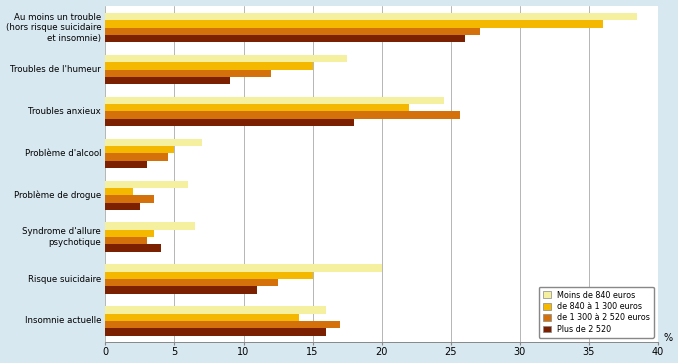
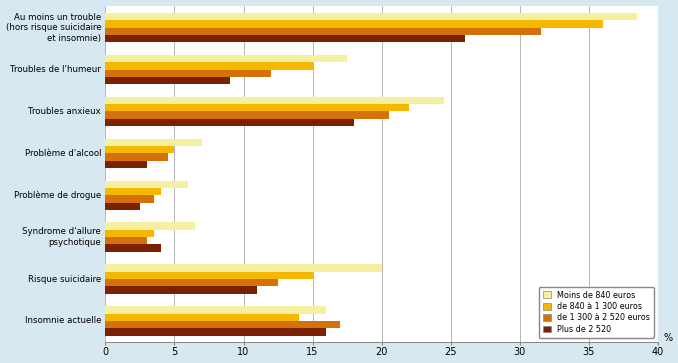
de 1 300 à 2 520 euros/Au moins un trouble (hors risque suicidaire et insomnie): 27.1 -> 31.5
de 1 300 à 2 520 euros/Troubles anxieux: 25.7 -> 20.5
de 840 à 1 300 euros/Problème de drogue: 2.0 -> 4.0
